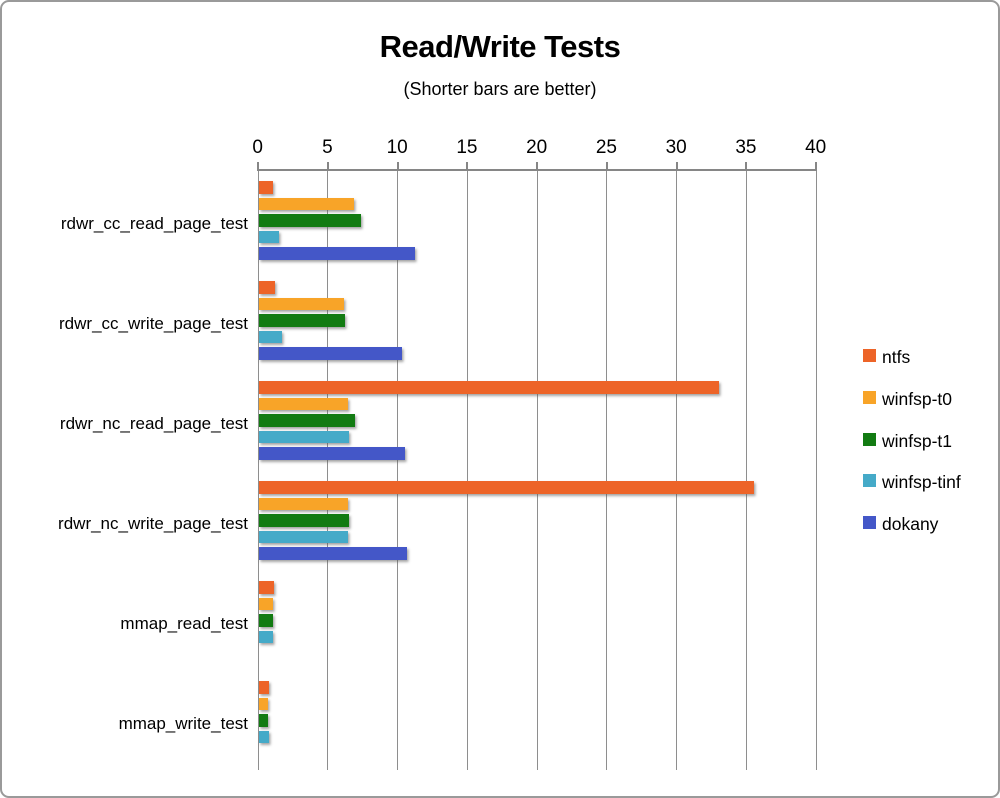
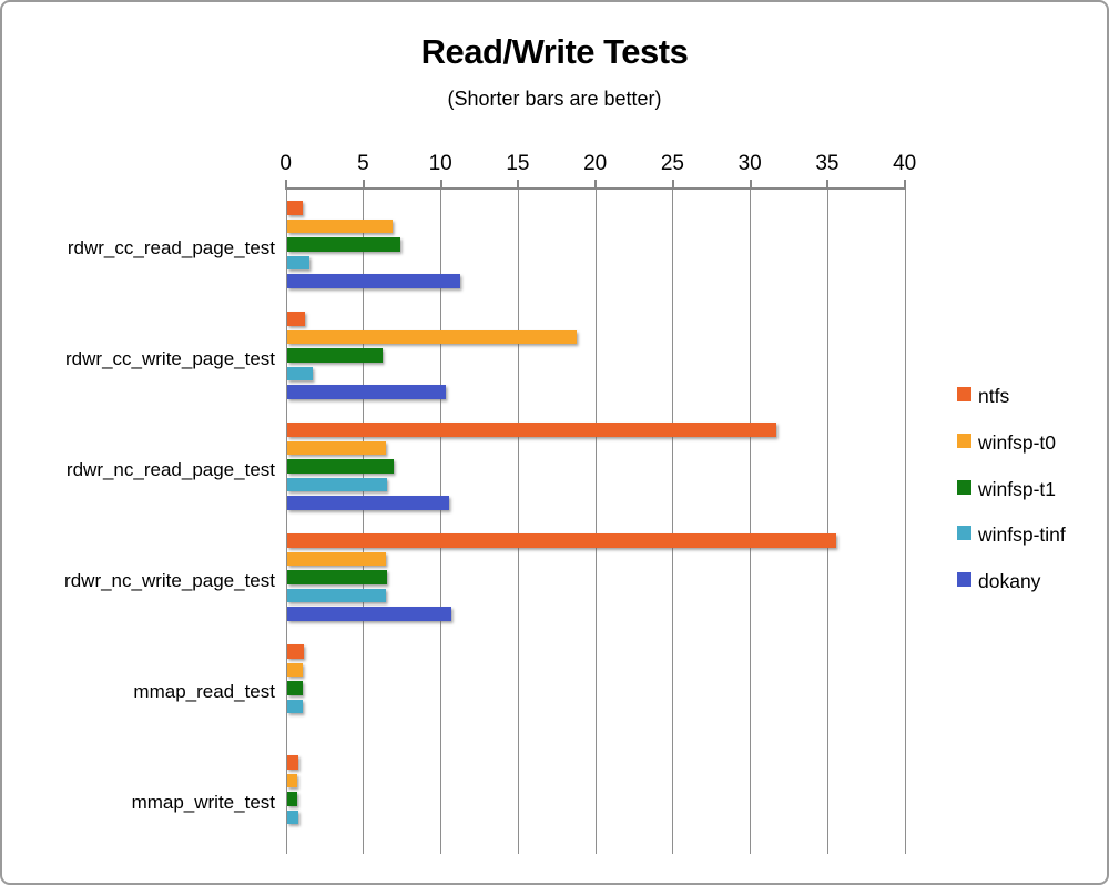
winfsp-t0/rdwr_cc_write_page_test: 6.1 -> 18.7
ntfs/rdwr_nc_read_page_test: 33.0 -> 31.6
